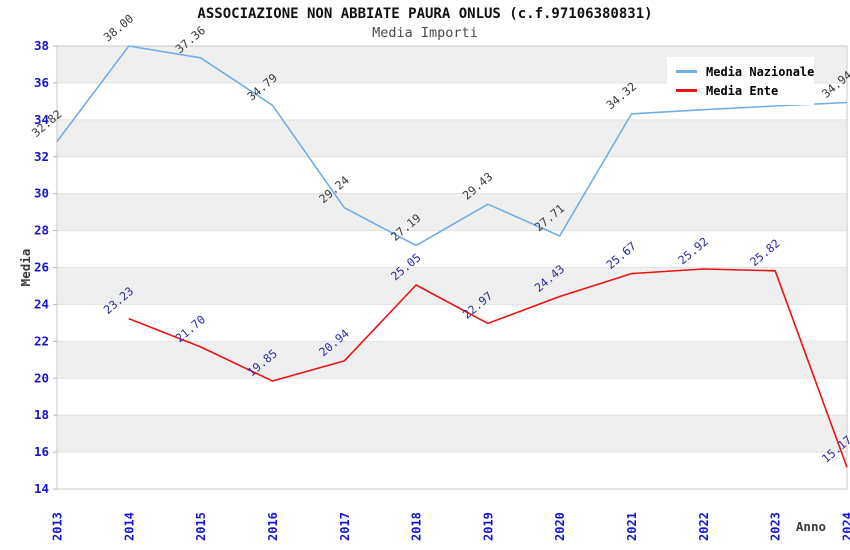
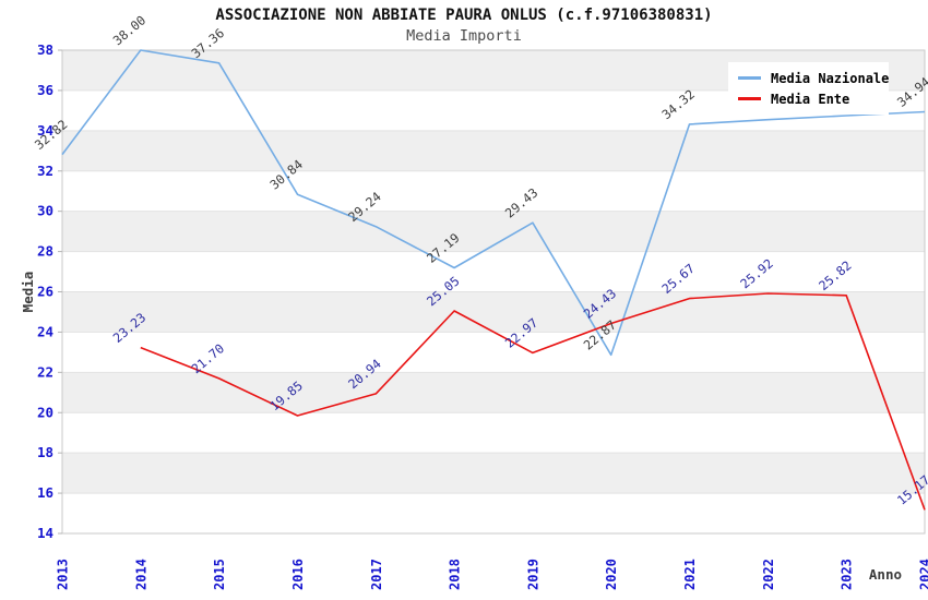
Media Nazionale/2016: 34.79 -> 30.84
Media Nazionale/2020: 27.71 -> 22.87
